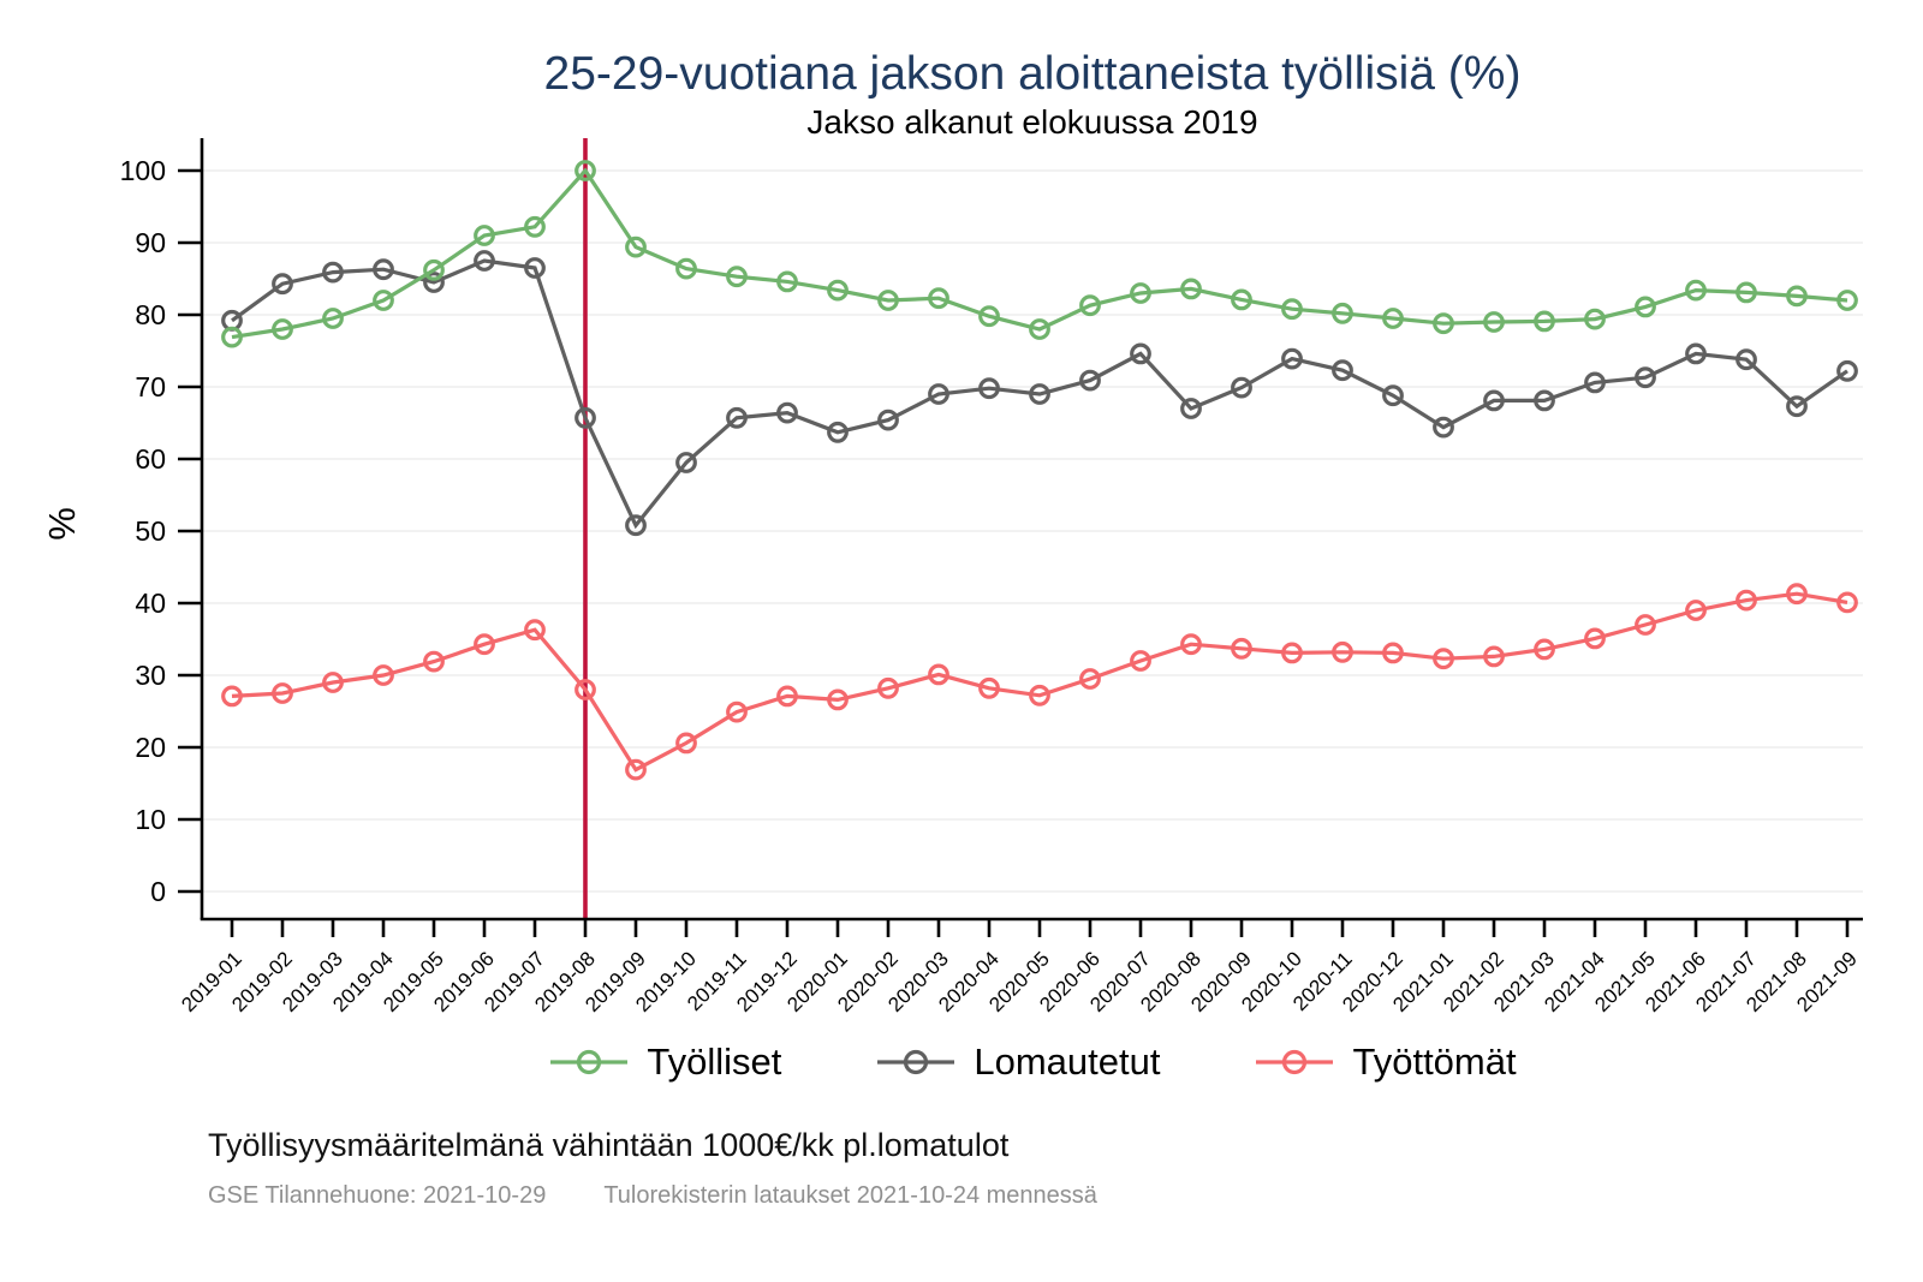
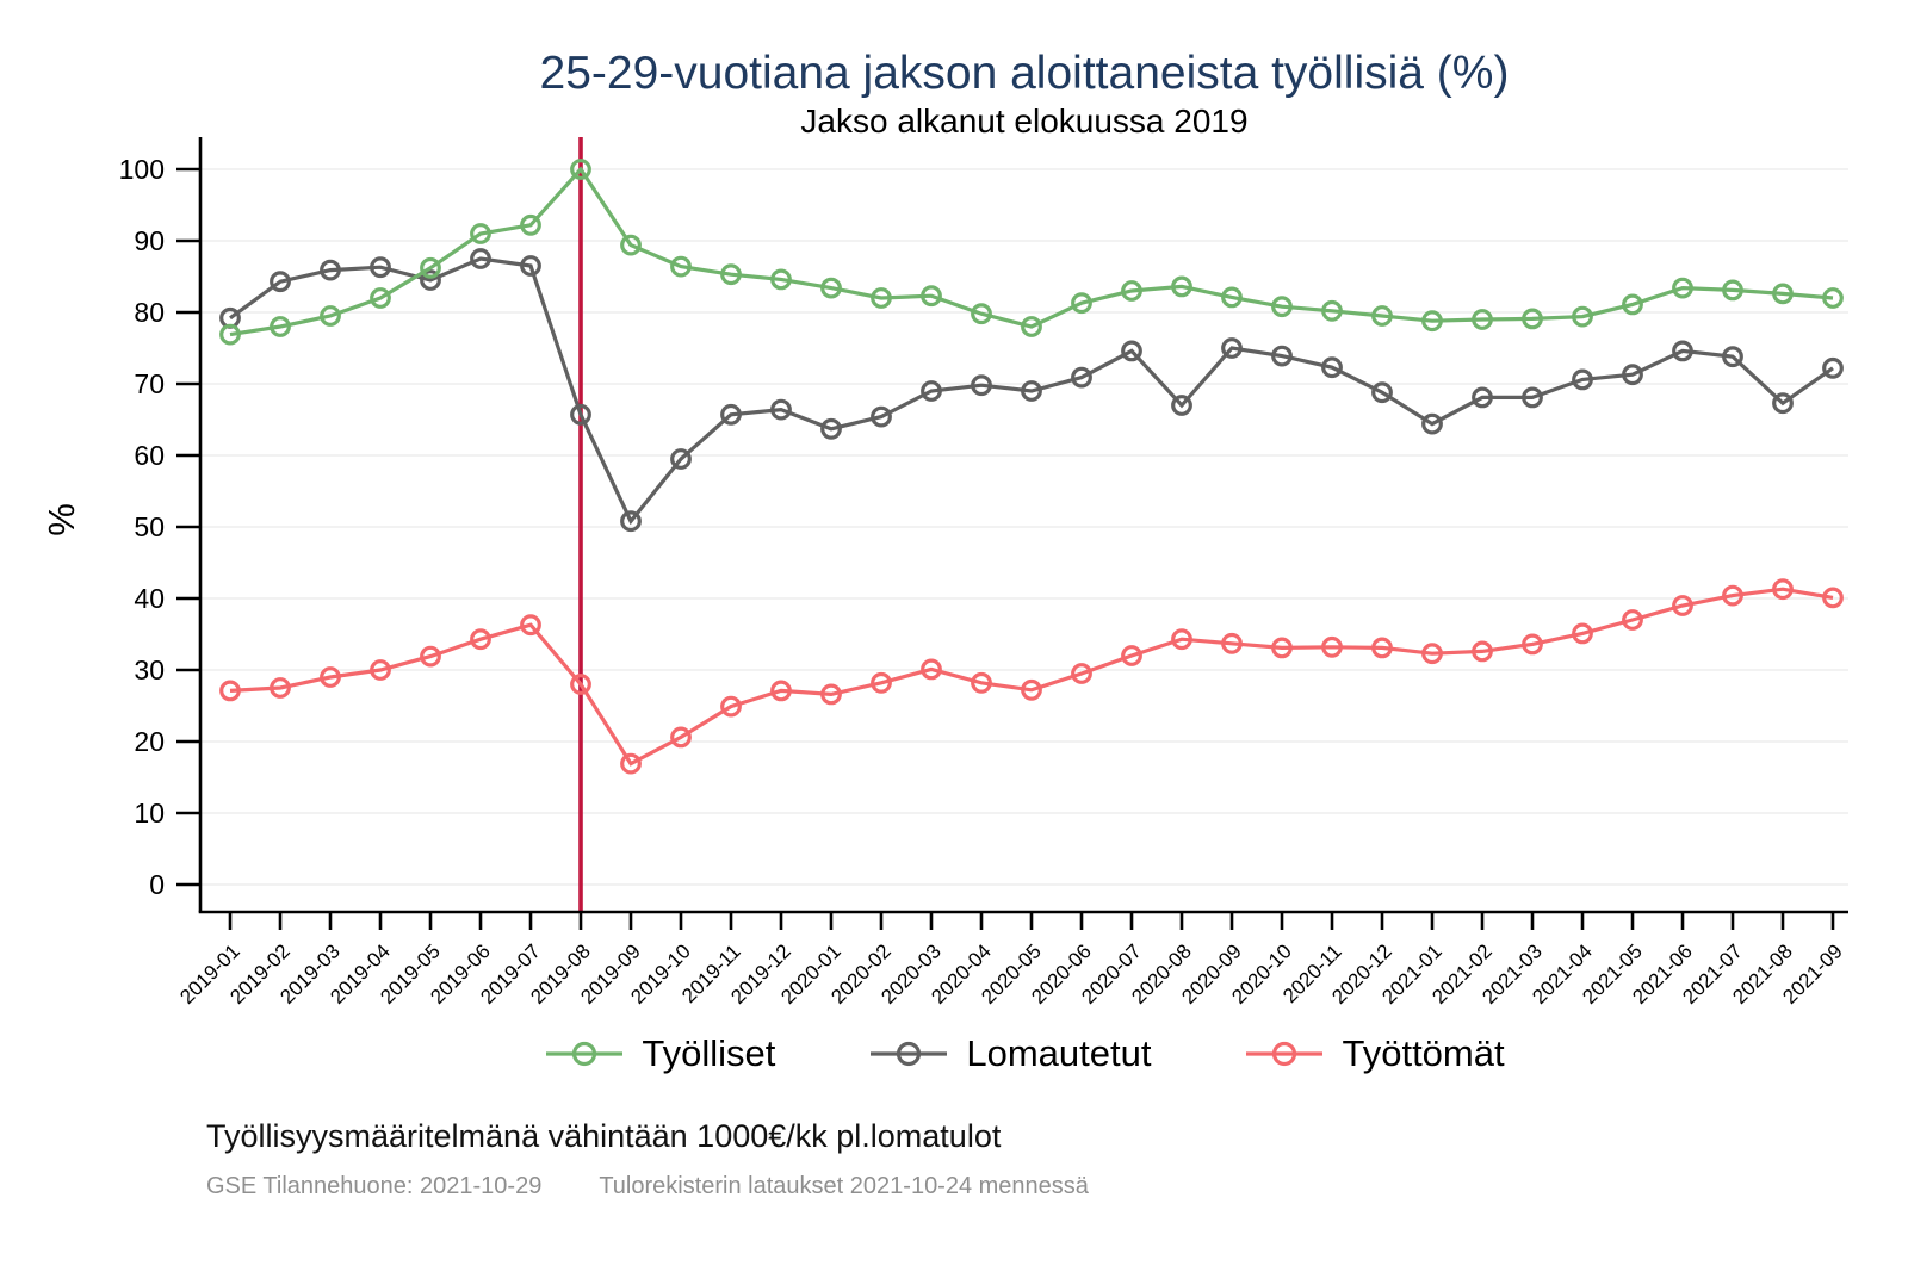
Lomautetut/2020-09: 70 -> 75
